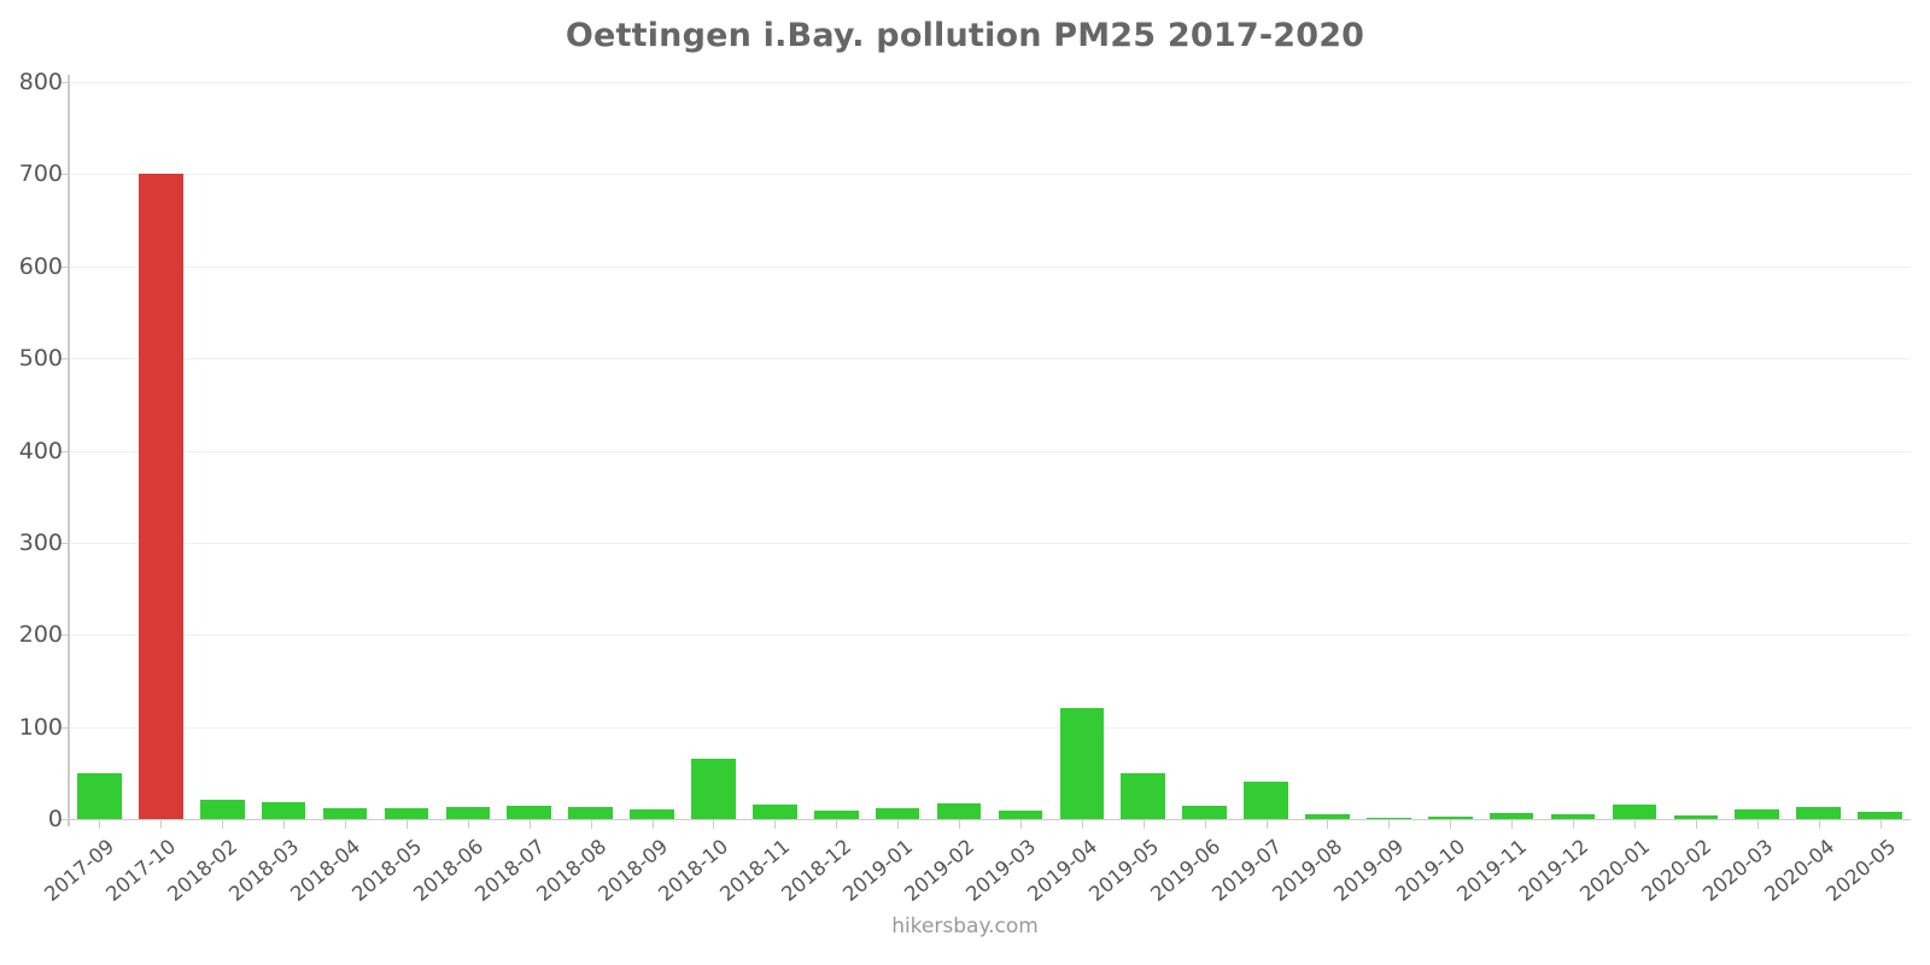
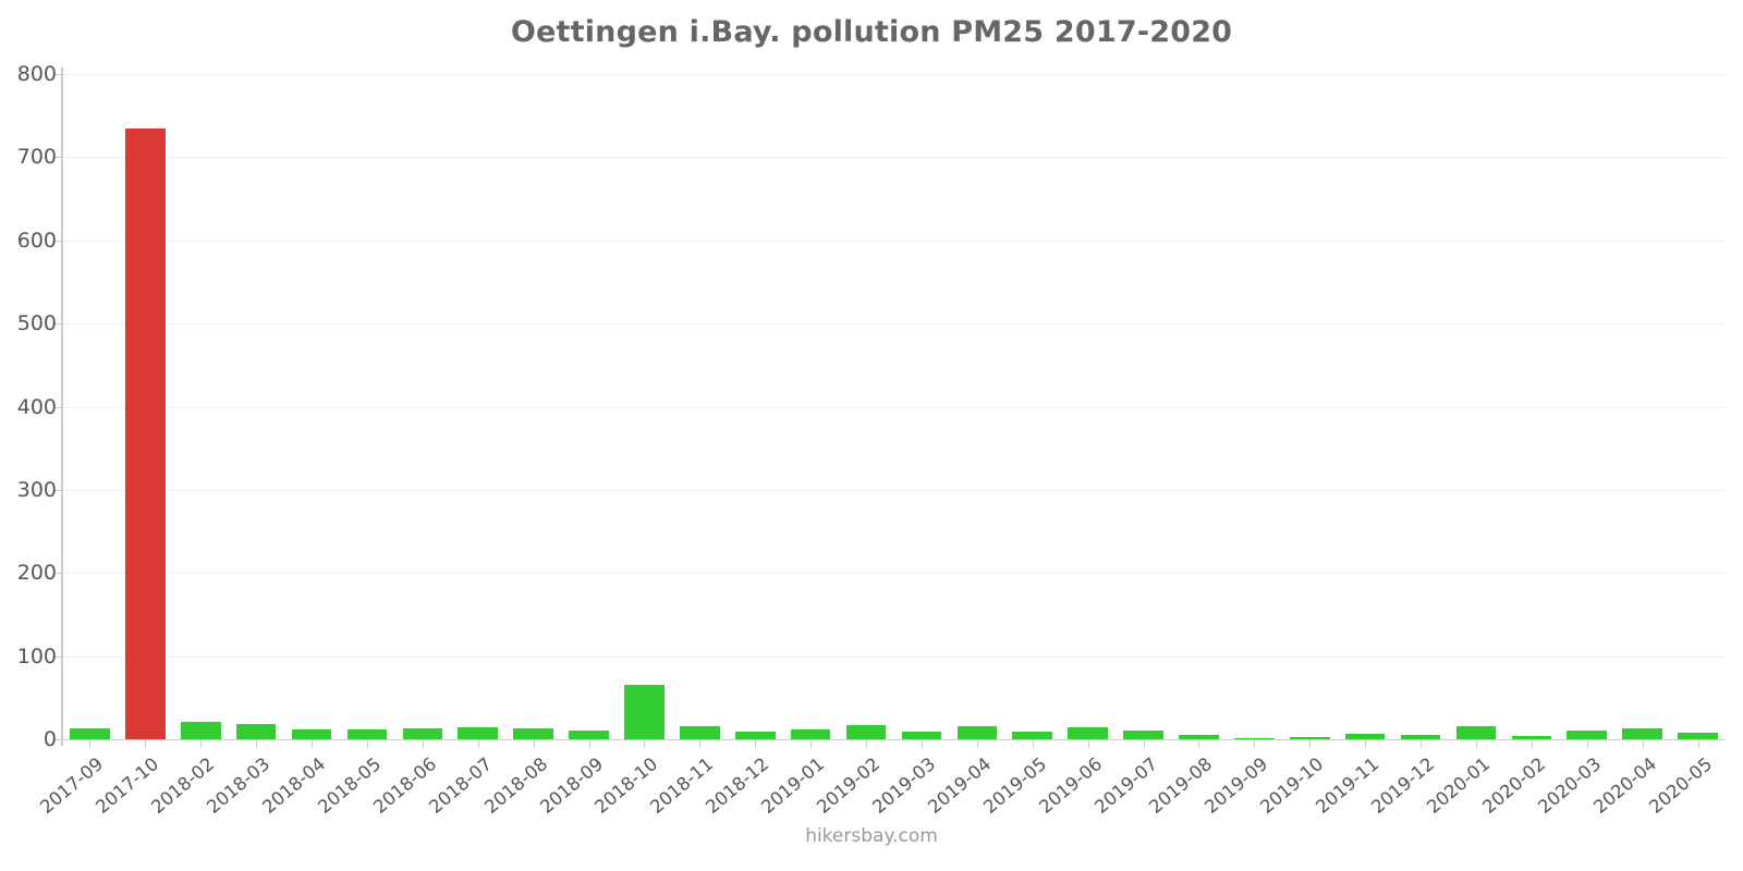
2017-09: 50 -> 10
2017-10: 700 -> 730
2019-04: 120 -> 20
2019-05: 50 -> 10
2019-07: 40 -> 10
